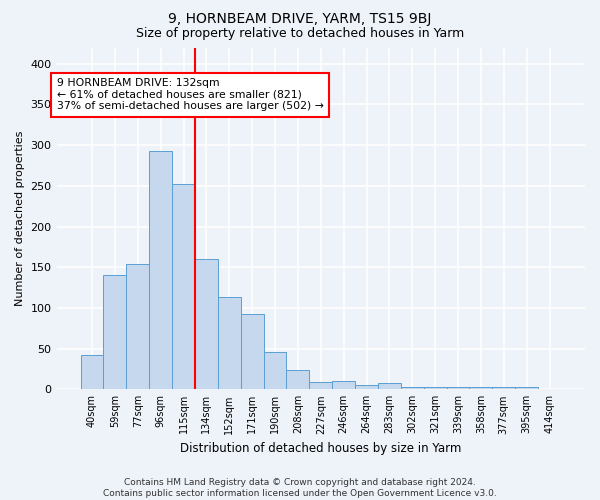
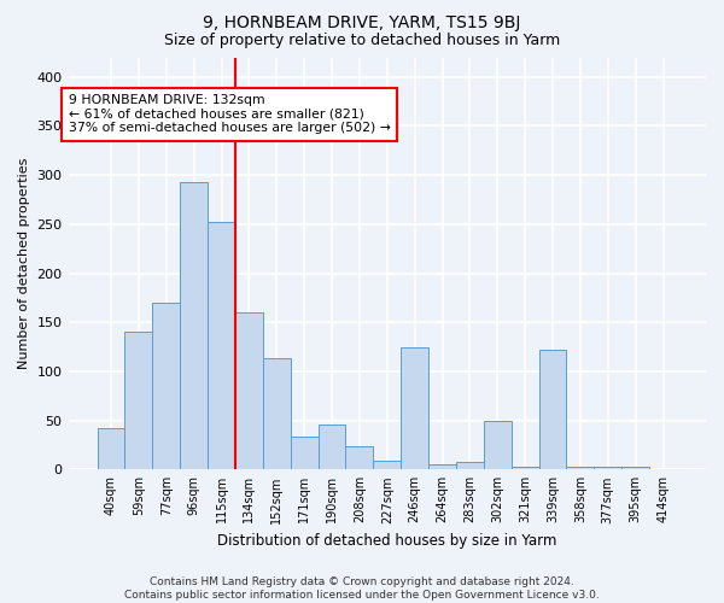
77sqm: 154 -> 170
171sqm: 93 -> 34
246sqm: 10 -> 124
302sqm: 3 -> 50
339sqm: 3 -> 122
